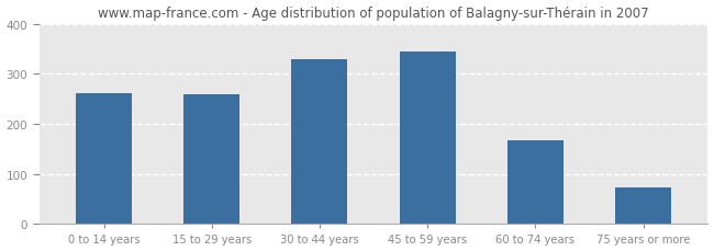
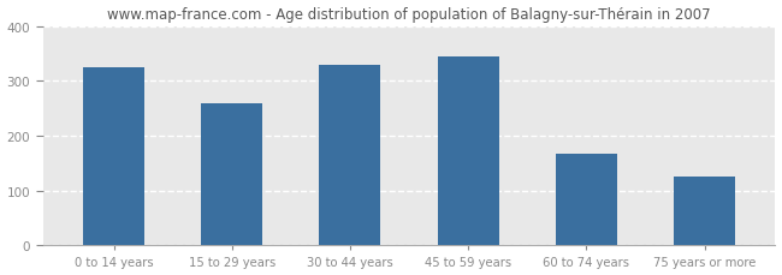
0 to 14 years: 262 -> 325
75 years or more: 73 -> 125
